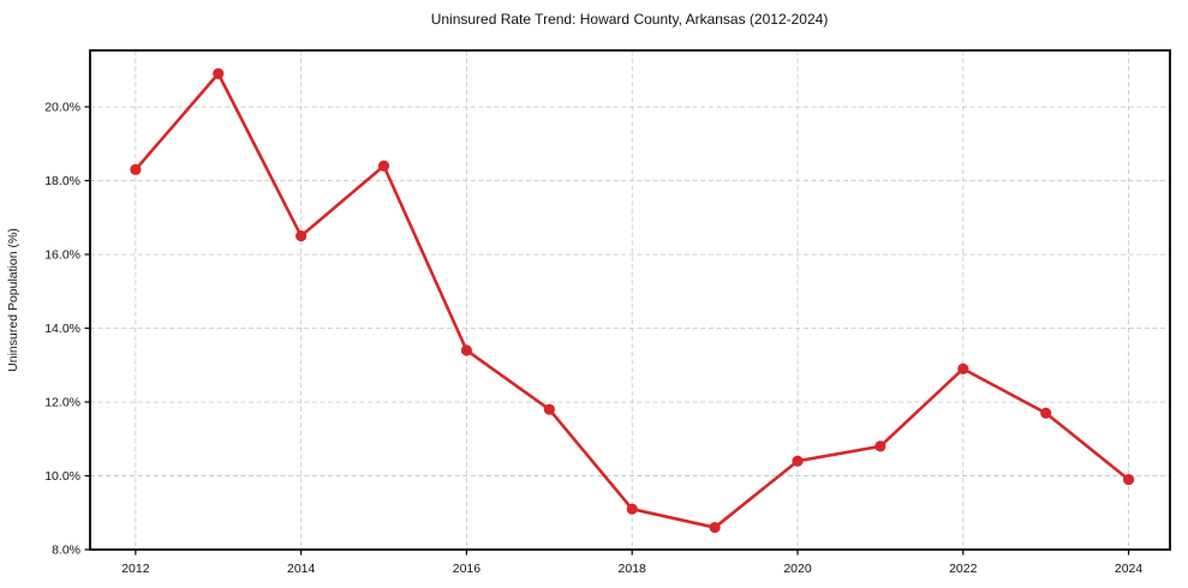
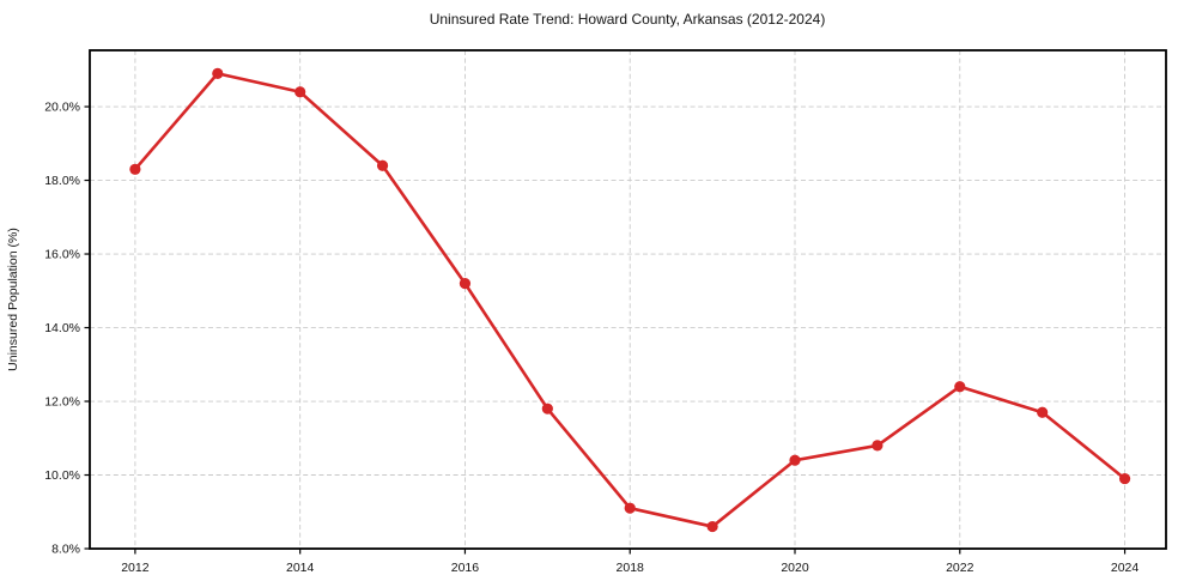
2014: 16.5% -> 20.4%
2016: 13.4% -> 15.2%
2022: 12.9% -> 12.4%
